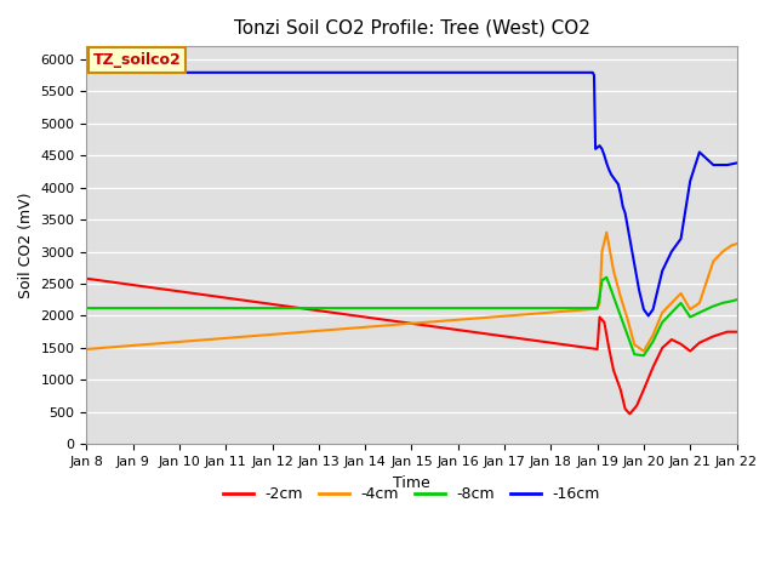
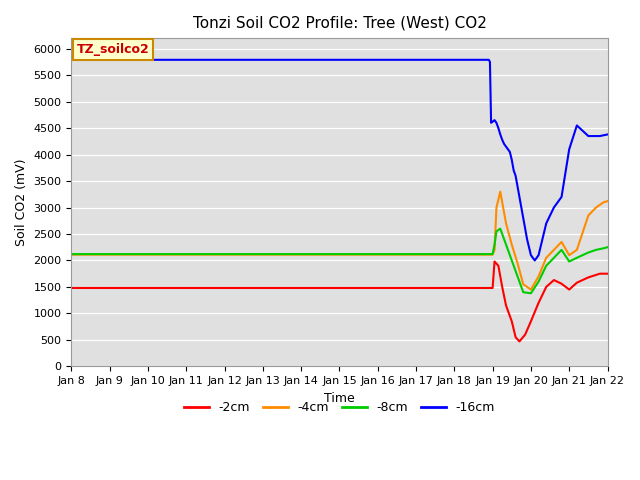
-2cm/Jan 8: 2580 -> 1480
-4cm/Jan 8: 1480 -> 2110
